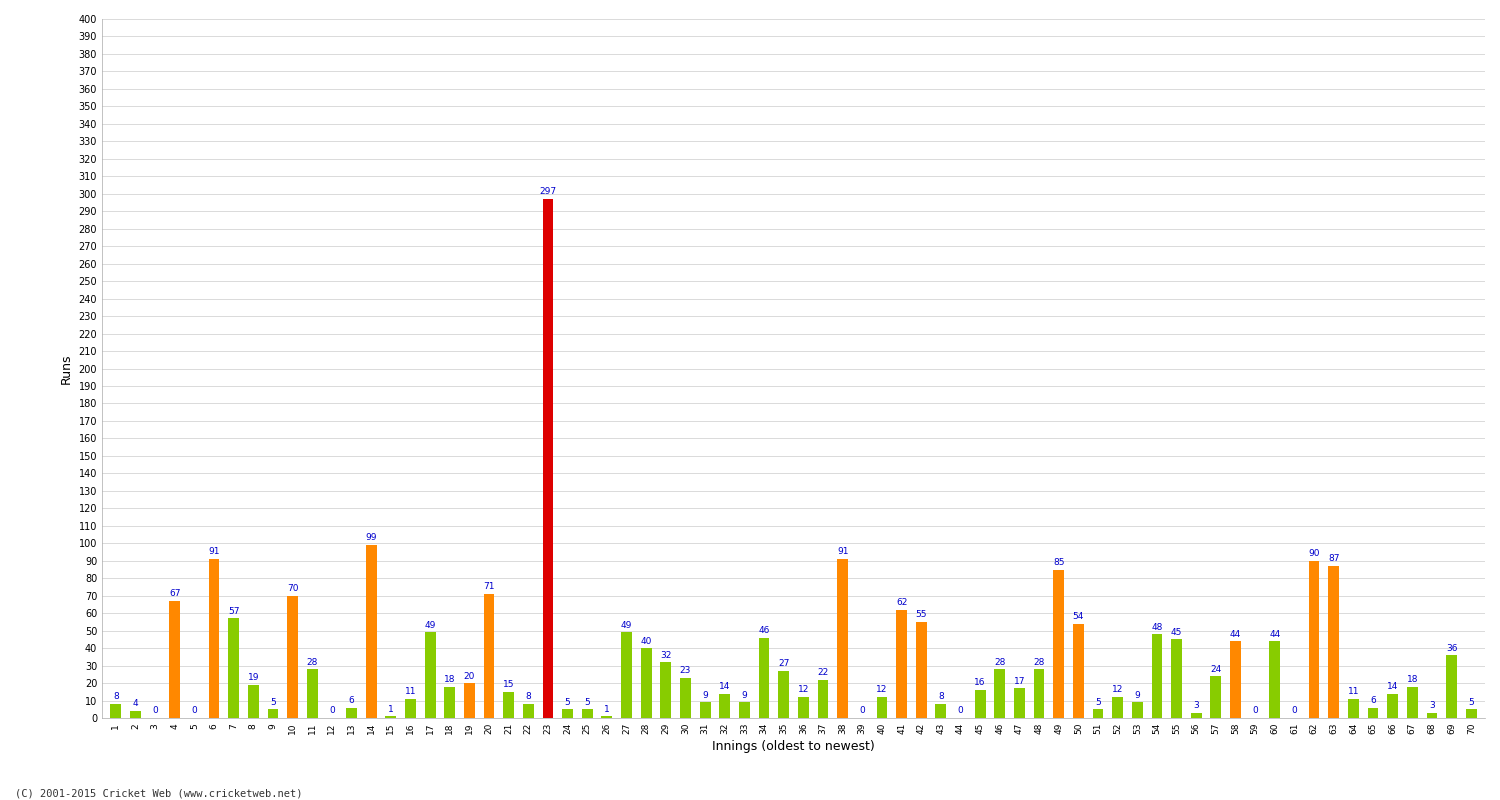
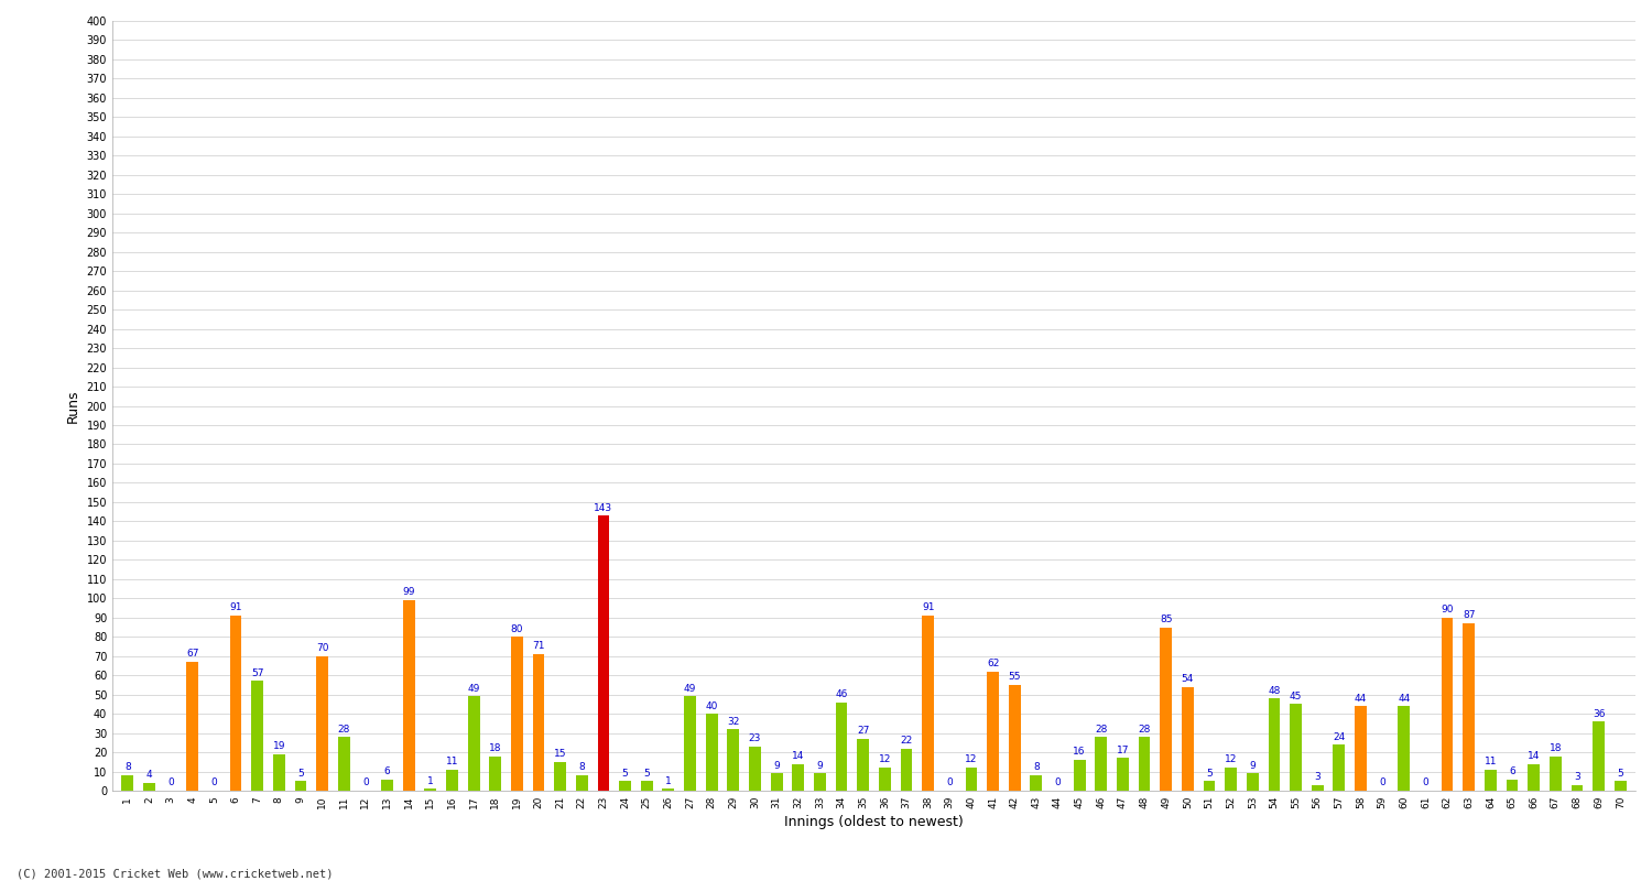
19: 20 -> 80
23: 297 -> 143
